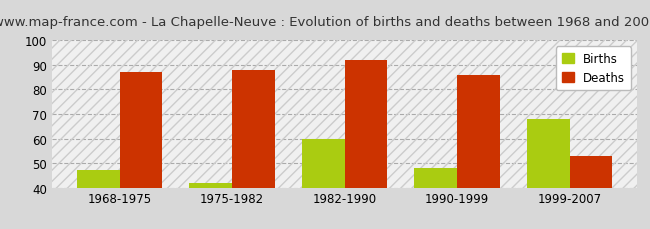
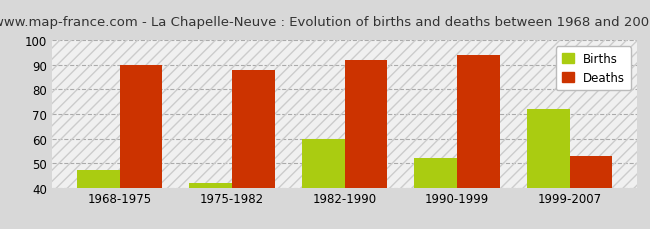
Deaths/1968-1975: 87 -> 90
Births/1990-1999: 48 -> 52
Deaths/1990-1999: 86 -> 94
Births/1999-2007: 68 -> 72
